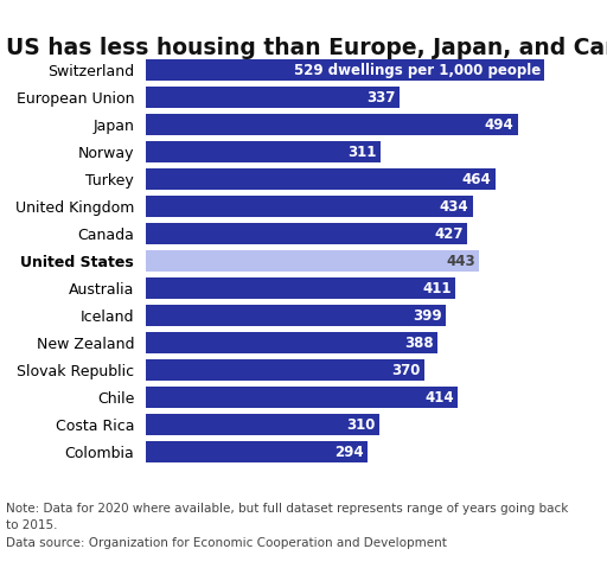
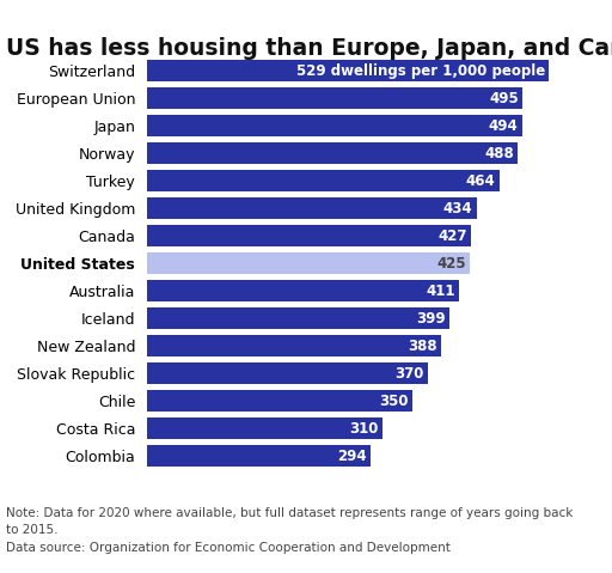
European Union: 337 -> 495
Norway: 311 -> 488
United States: 443 -> 425
Chile: 414 -> 350
